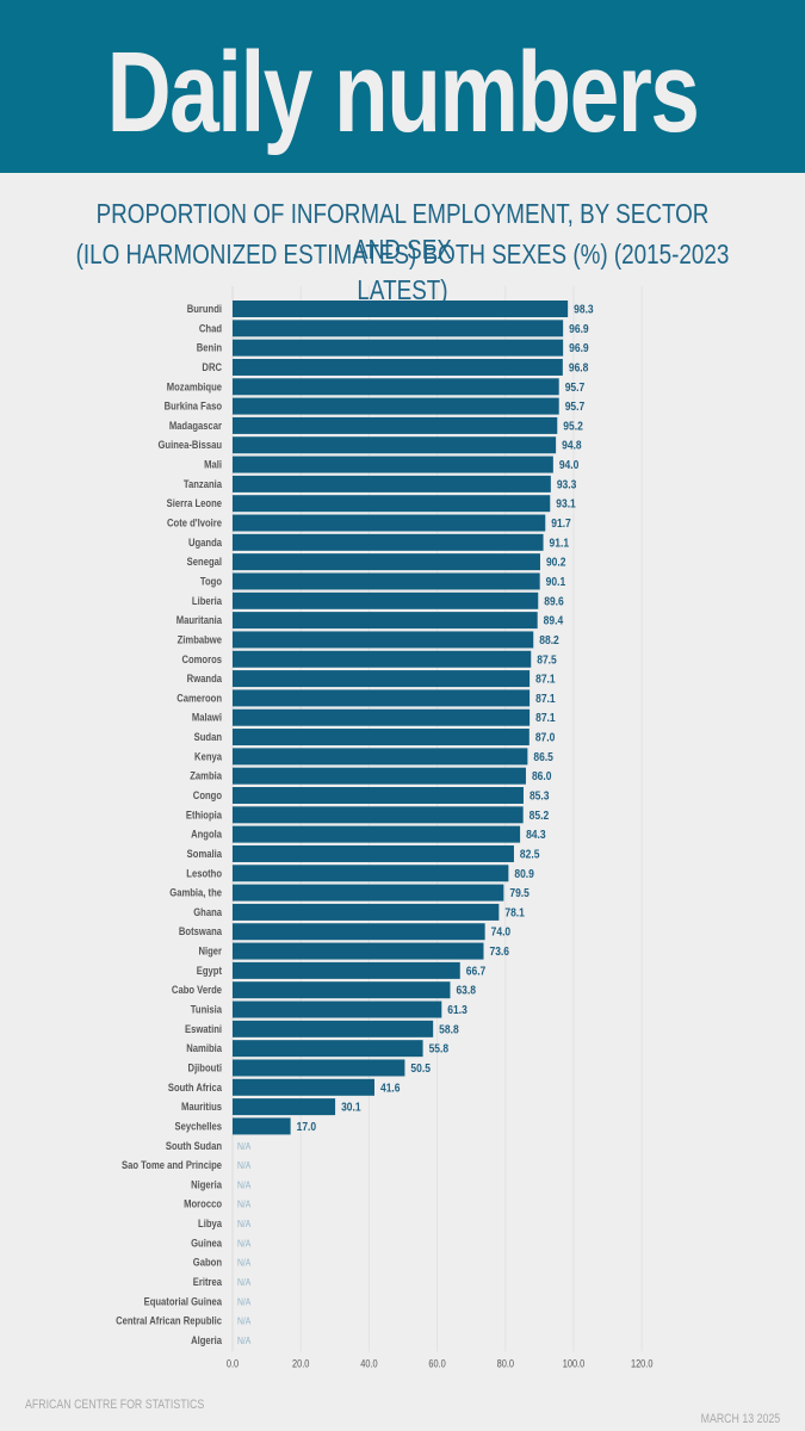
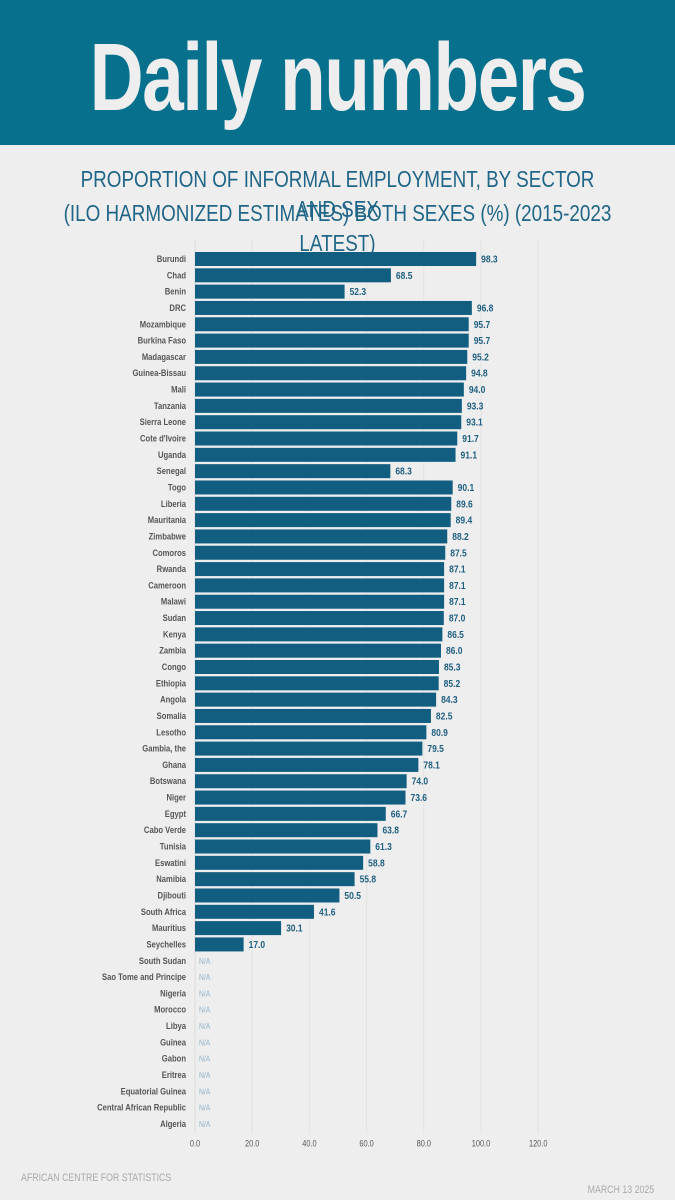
Chad: 96.9 -> 68.5
Benin: 96.9 -> 52.3
Senegal: 90.2 -> 68.3
